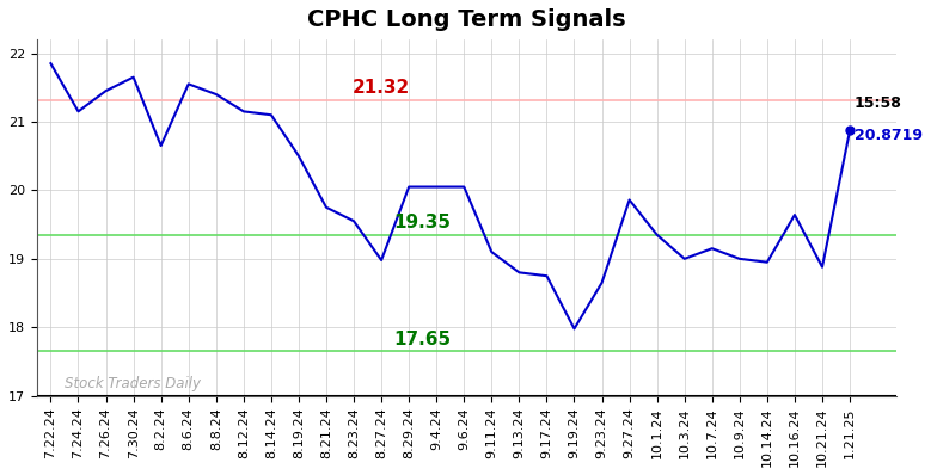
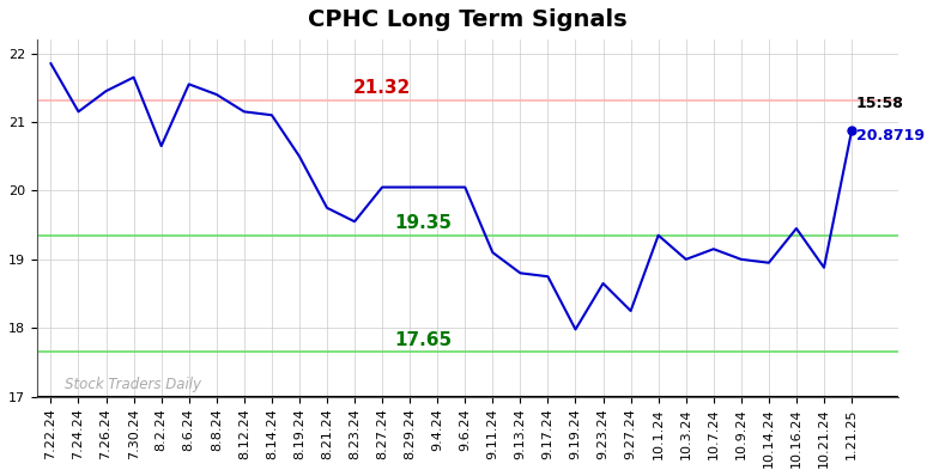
8.27.24: 18.98 -> 20.05
9.27.24: 19.86 -> 18.25
10.16.24: 19.64 -> 19.45
